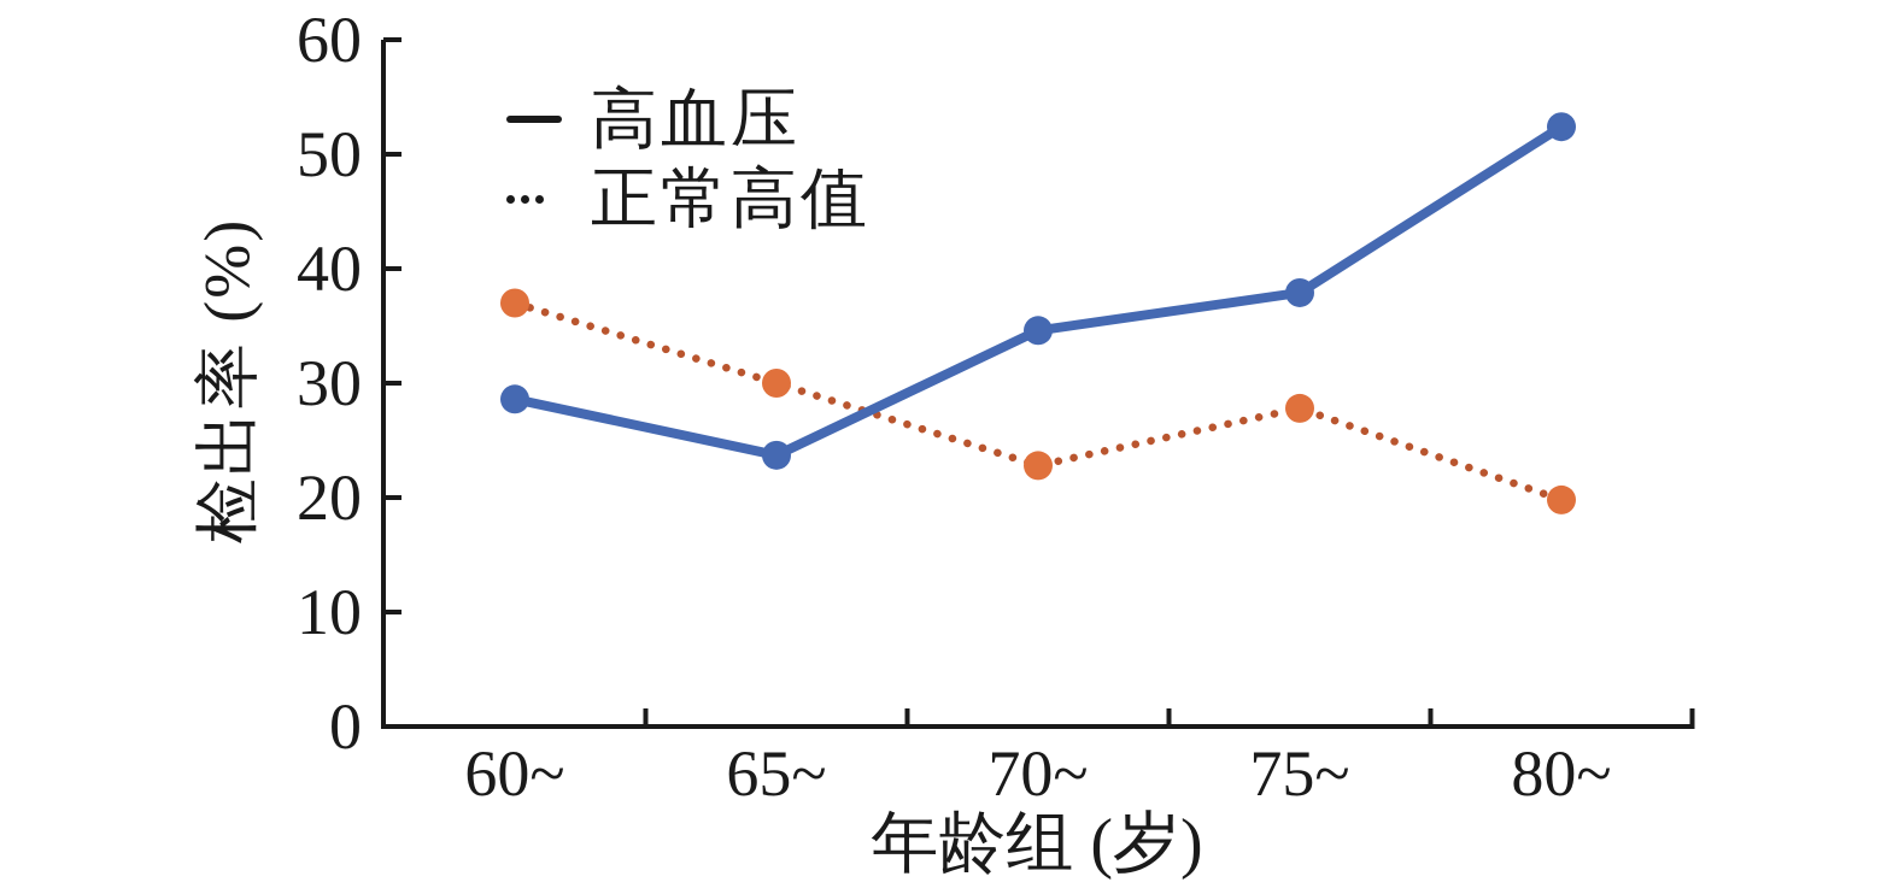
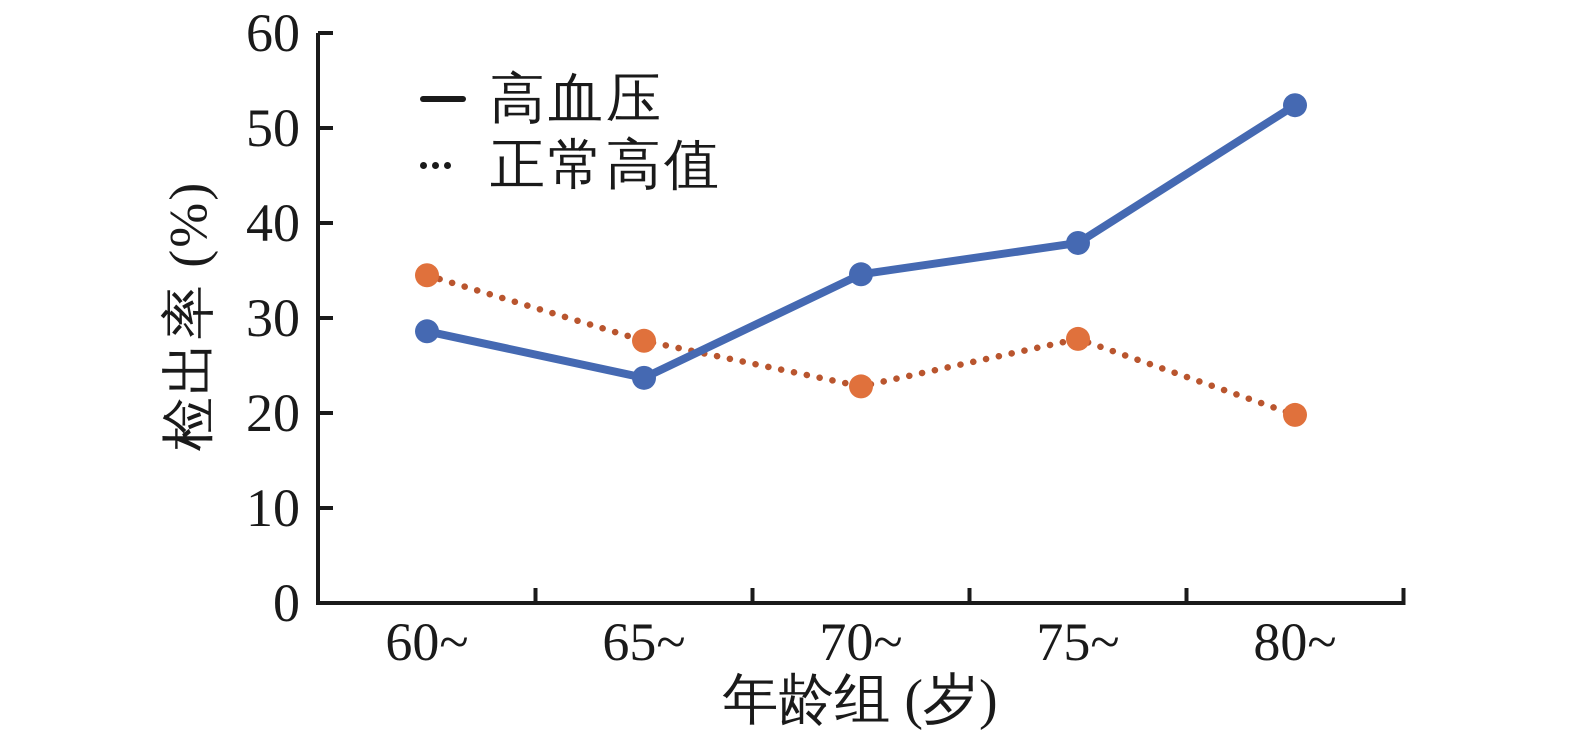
正常高值/60~: 37 -> 34
正常高值/65~: 30 -> 28
